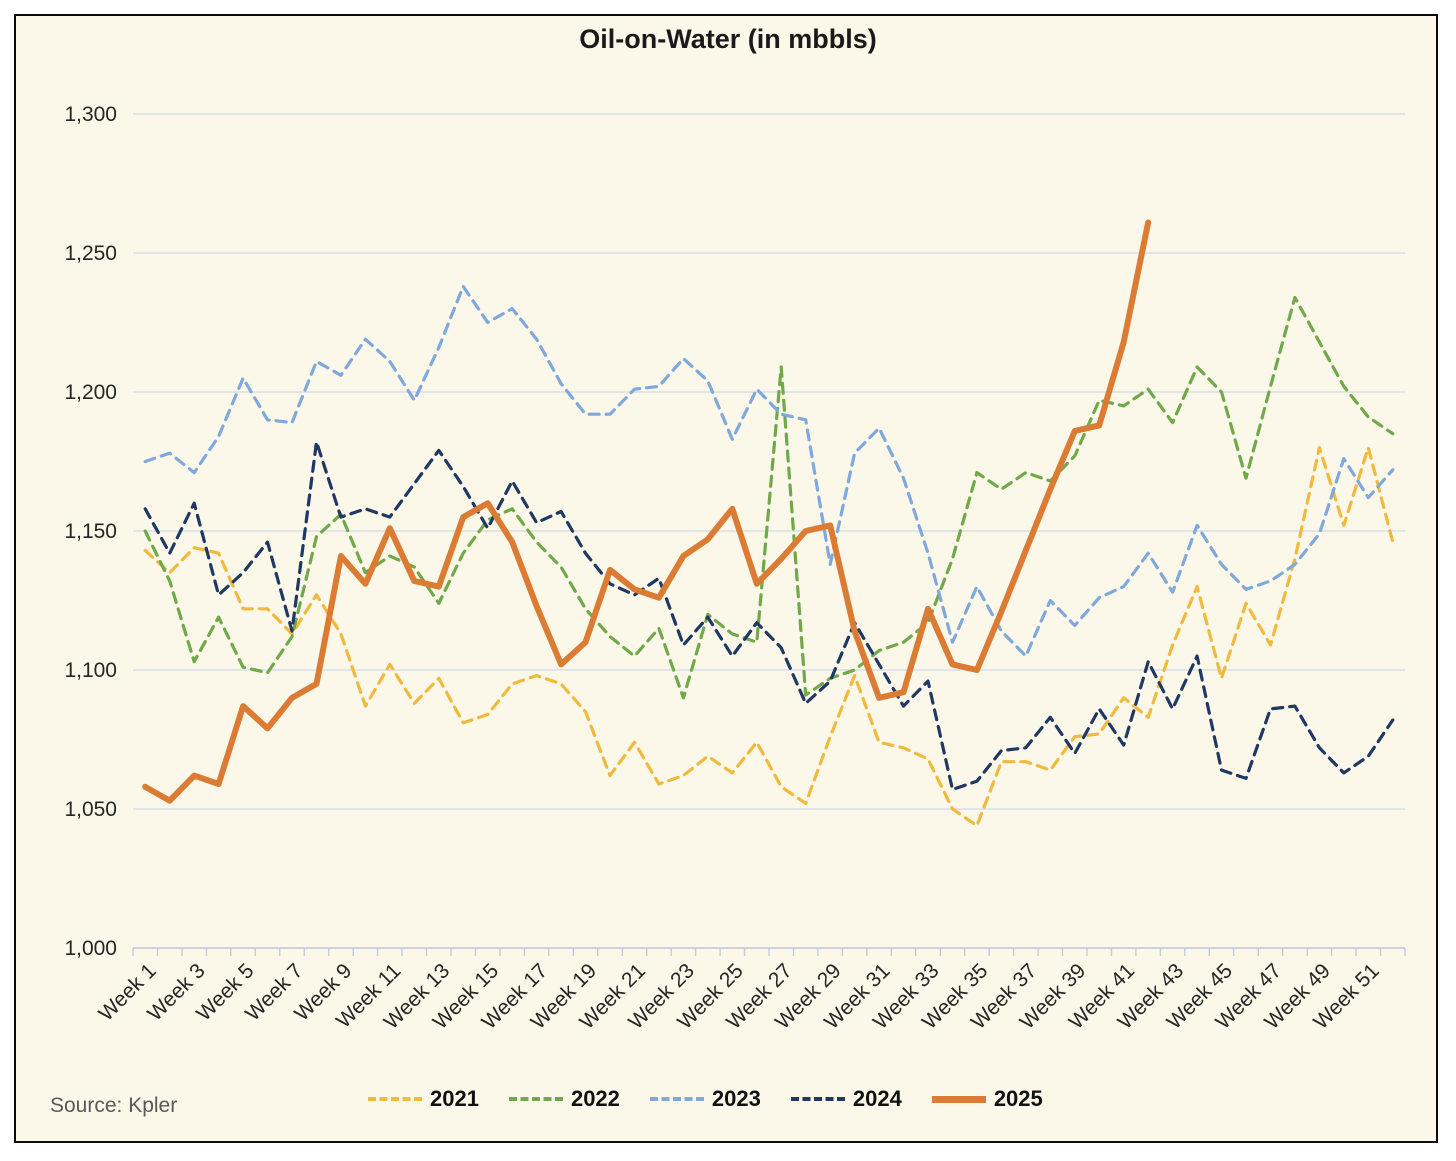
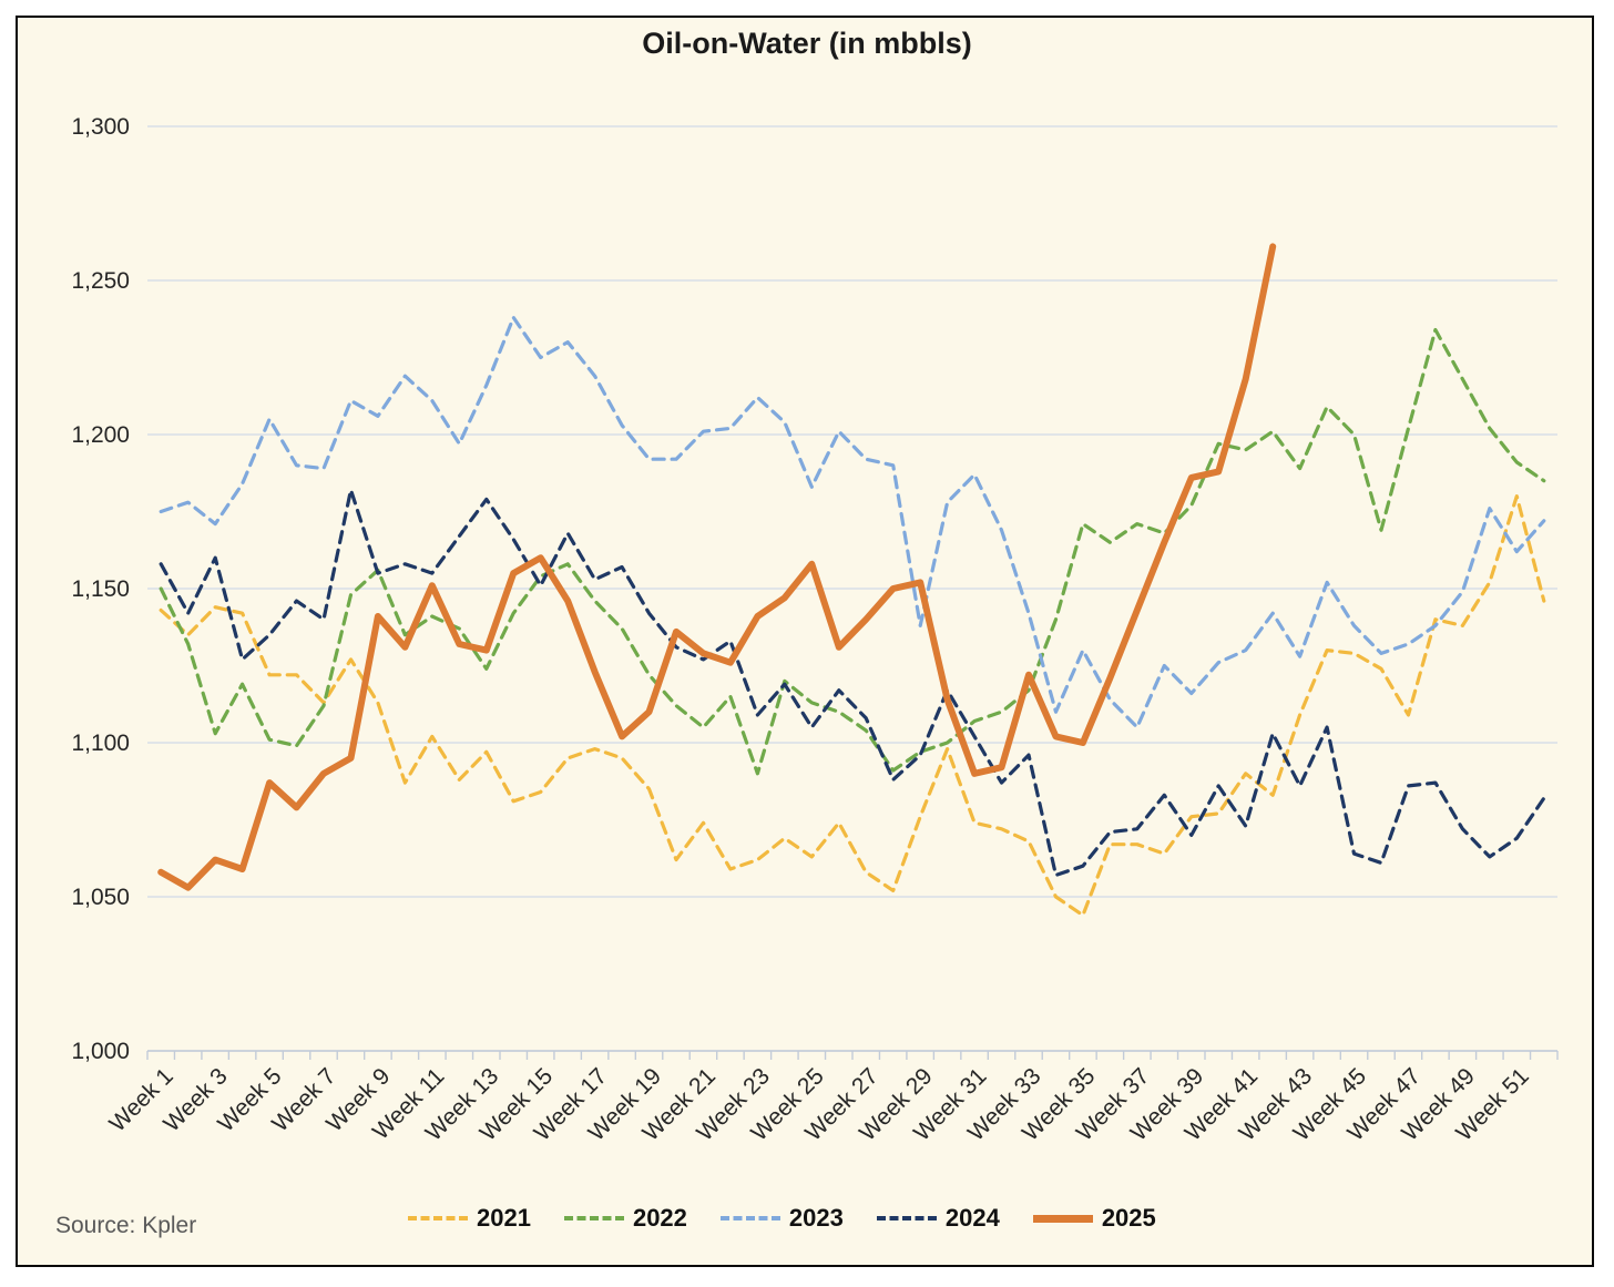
2024/Week 7: 1114 -> 1140
2022/Week 27: 1209 -> 1104
2021/Week 45: 1097 -> 1129
2021/Week 49: 1180 -> 1138
